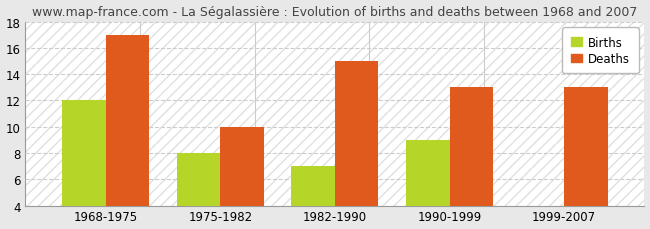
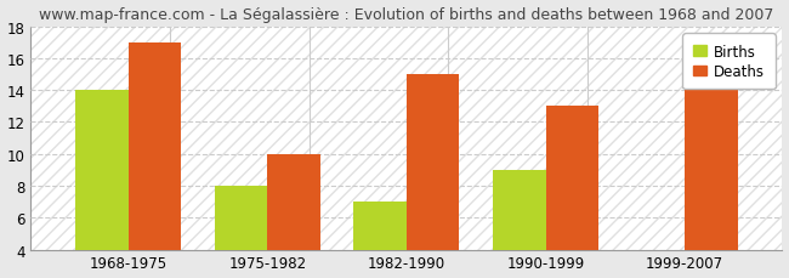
Births/1968-1975: 12 -> 14
Deaths/1999-2007: 13 -> 14
